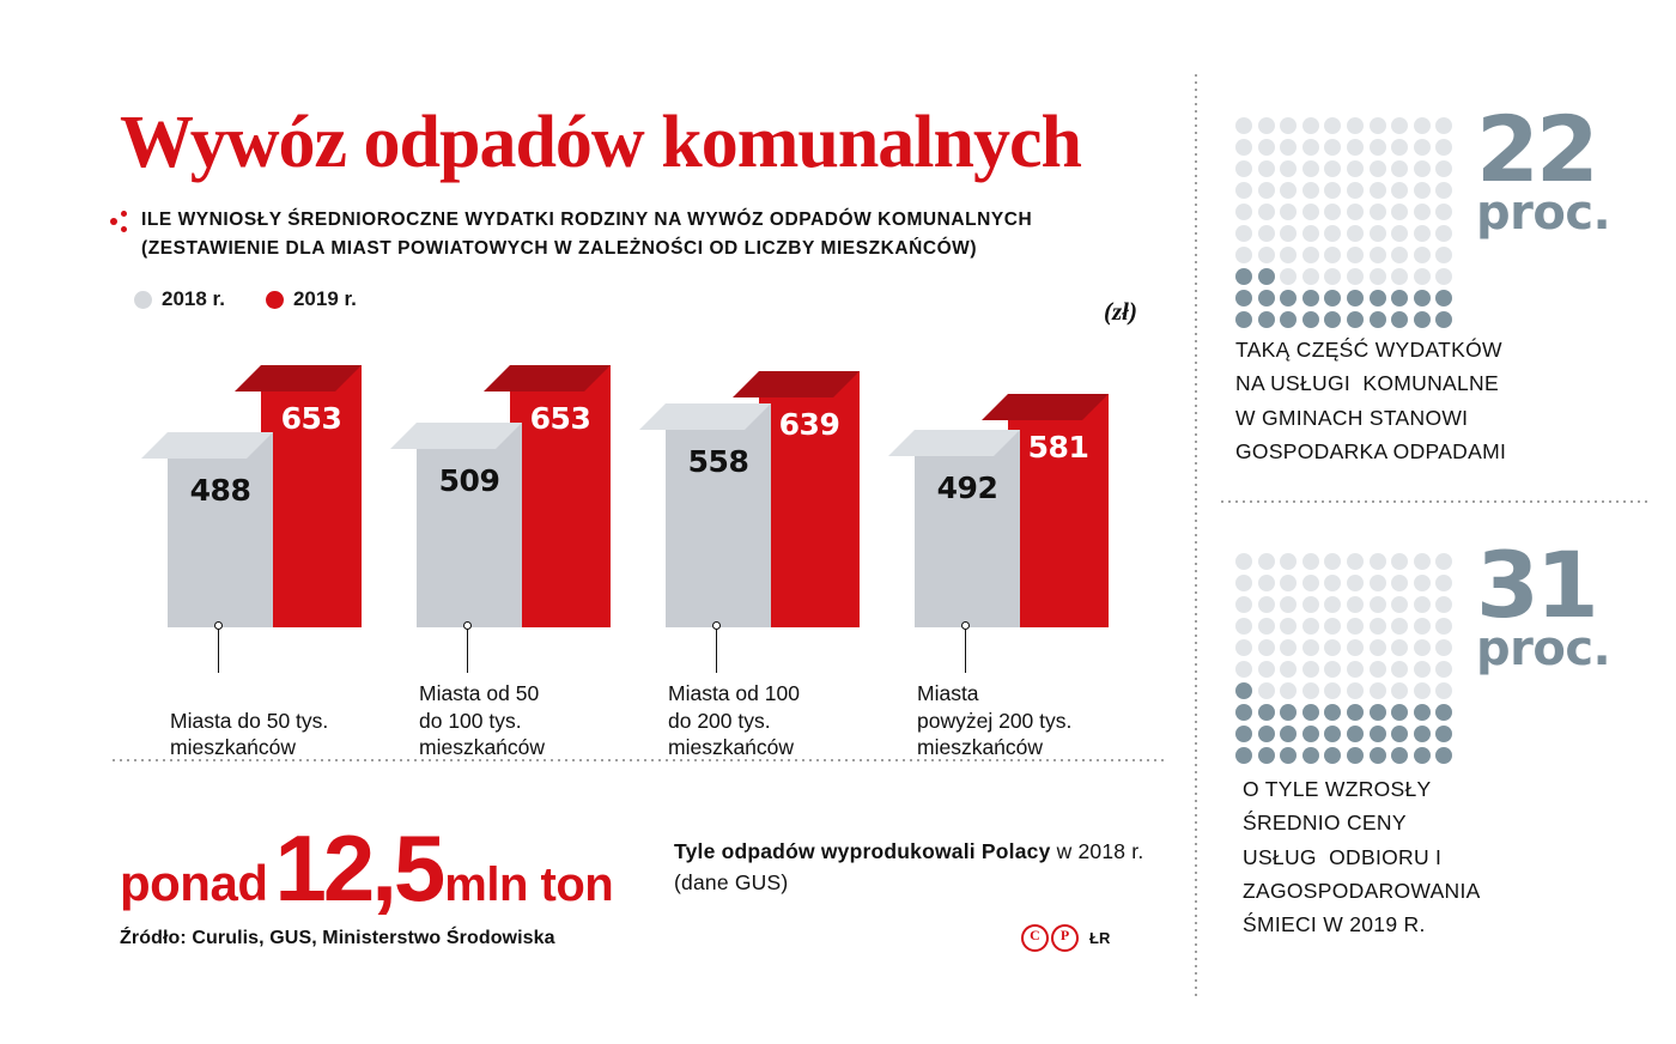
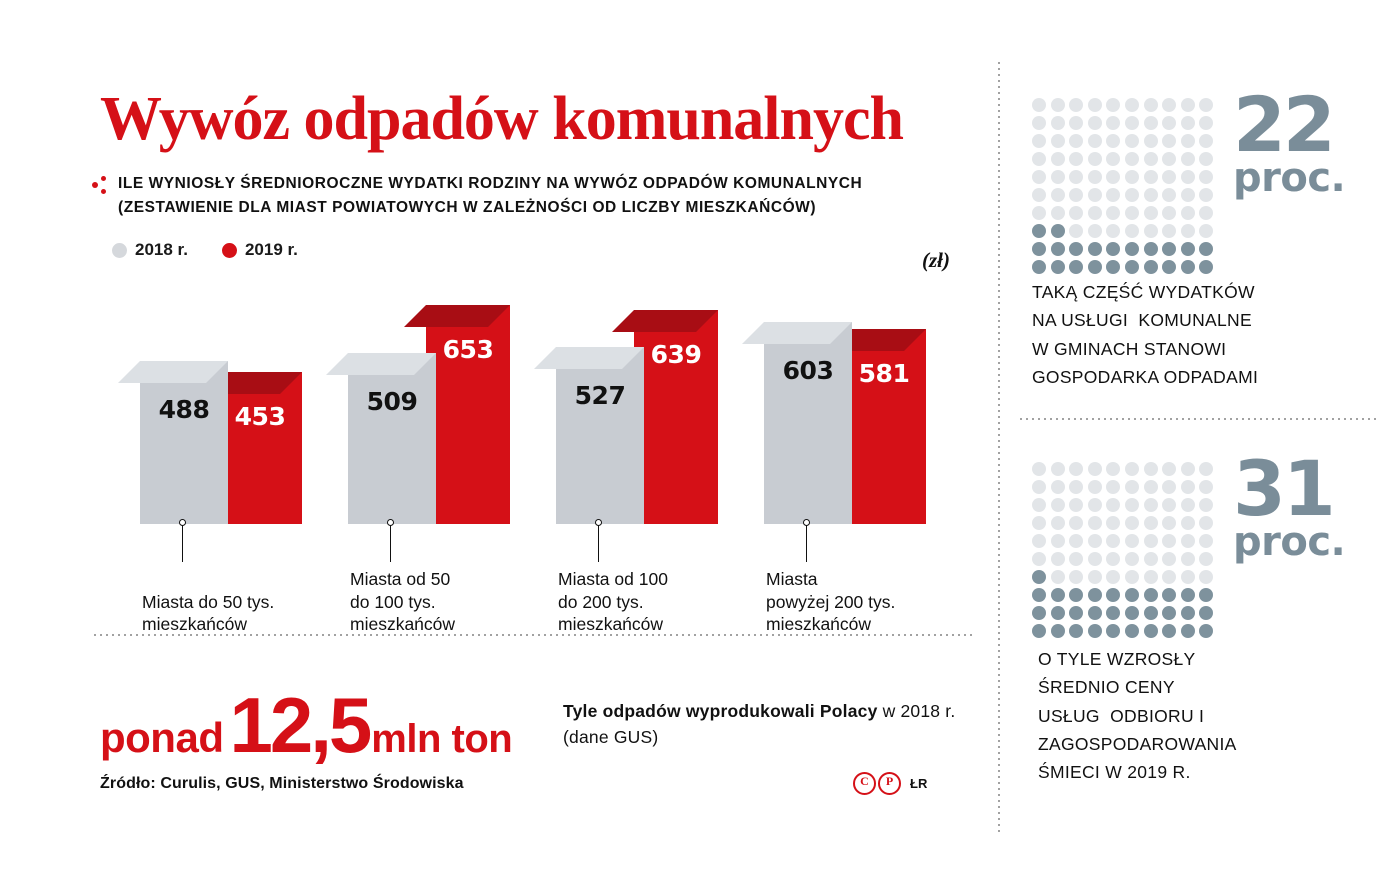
2019 r./Miasta do 50 tys. mieszkańców: 653 -> 453
2018 r./Miasta od 100 do 200 tys. mieszkańców: 558 -> 527
2018 r./Miasta powyżej 200 tys. mieszkańców: 492 -> 603
